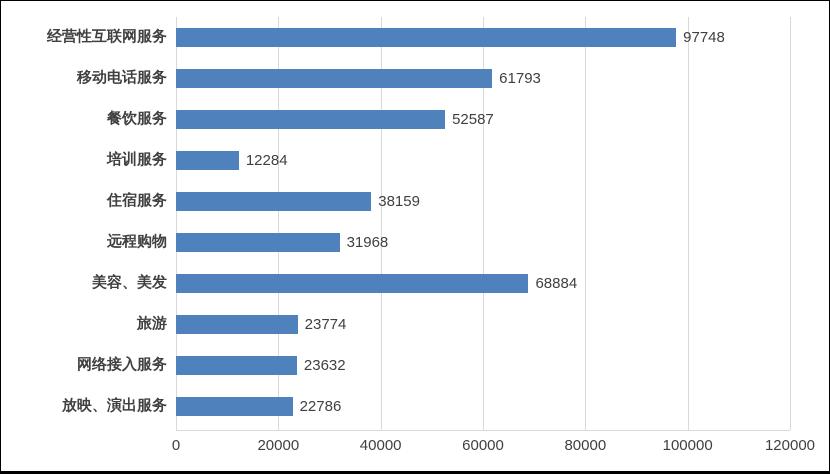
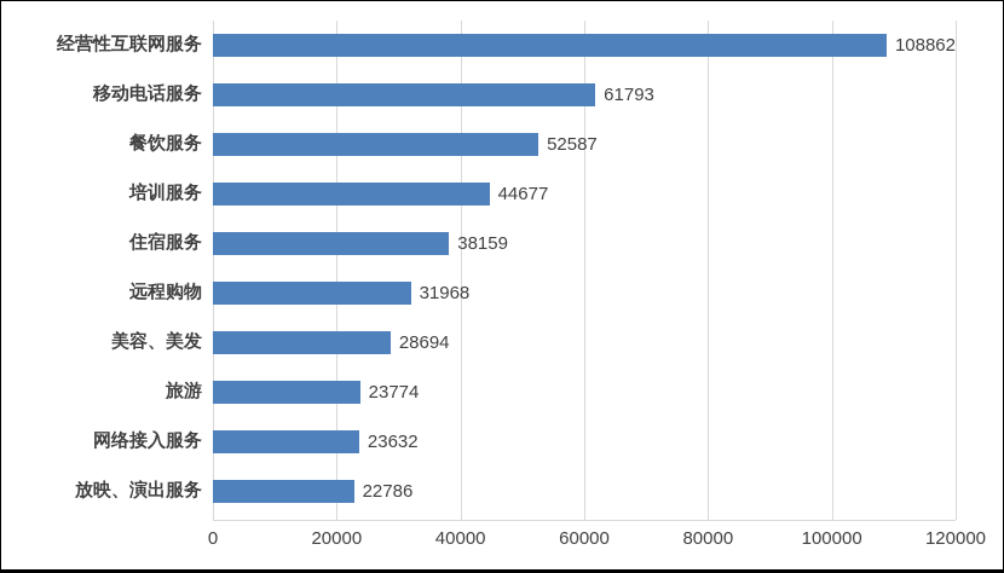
经营性互联网服务: 97748 -> 108862
培训服务: 12284 -> 44677
美容、美发: 68884 -> 28694
